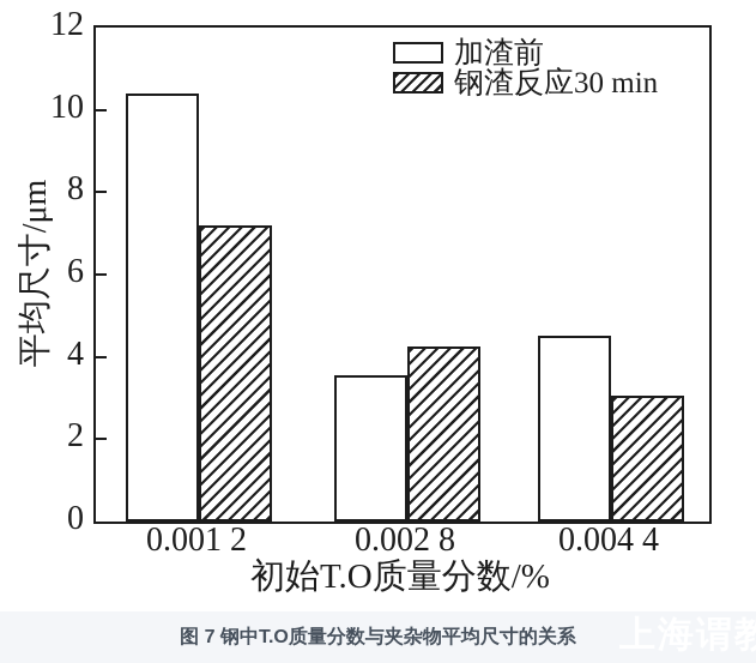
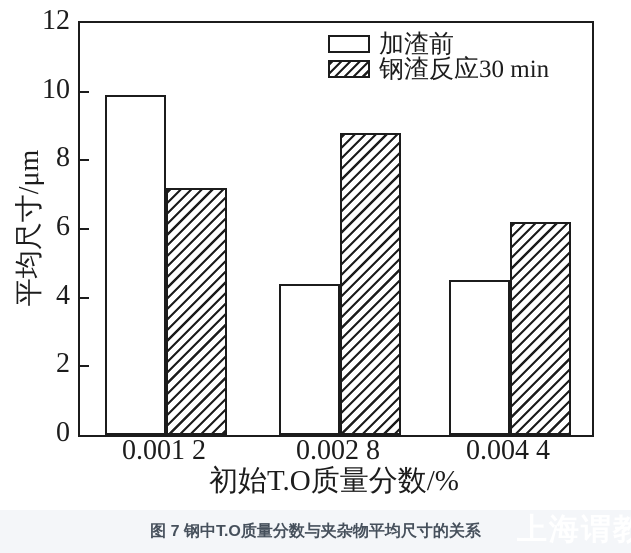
加渣前/0.001 2: 10.4 -> 9.9
加渣前/0.002 8: 3.5 -> 4.4
钢渣反应30 min/0.002 8: 4.2 -> 8.8
钢渣反应30 min/0.004 4: 3.0 -> 6.2
